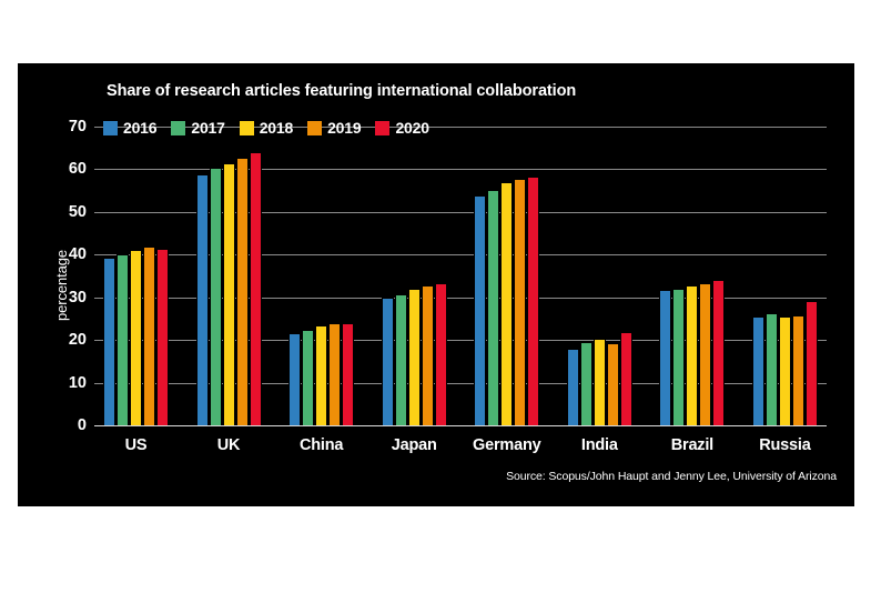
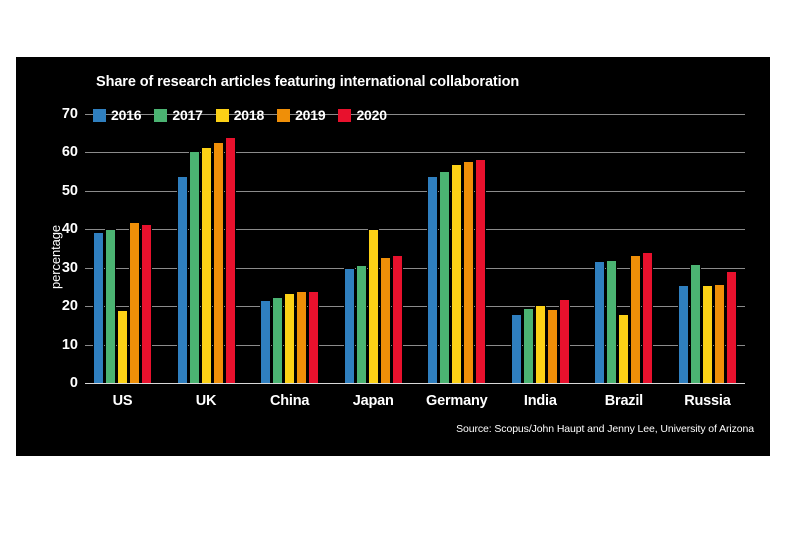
2018/US: 41 -> 19
2016/UK: 59 -> 54
2018/Japan: 32 -> 40
2018/Brazil: 33 -> 18
2017/Russia: 26 -> 31
